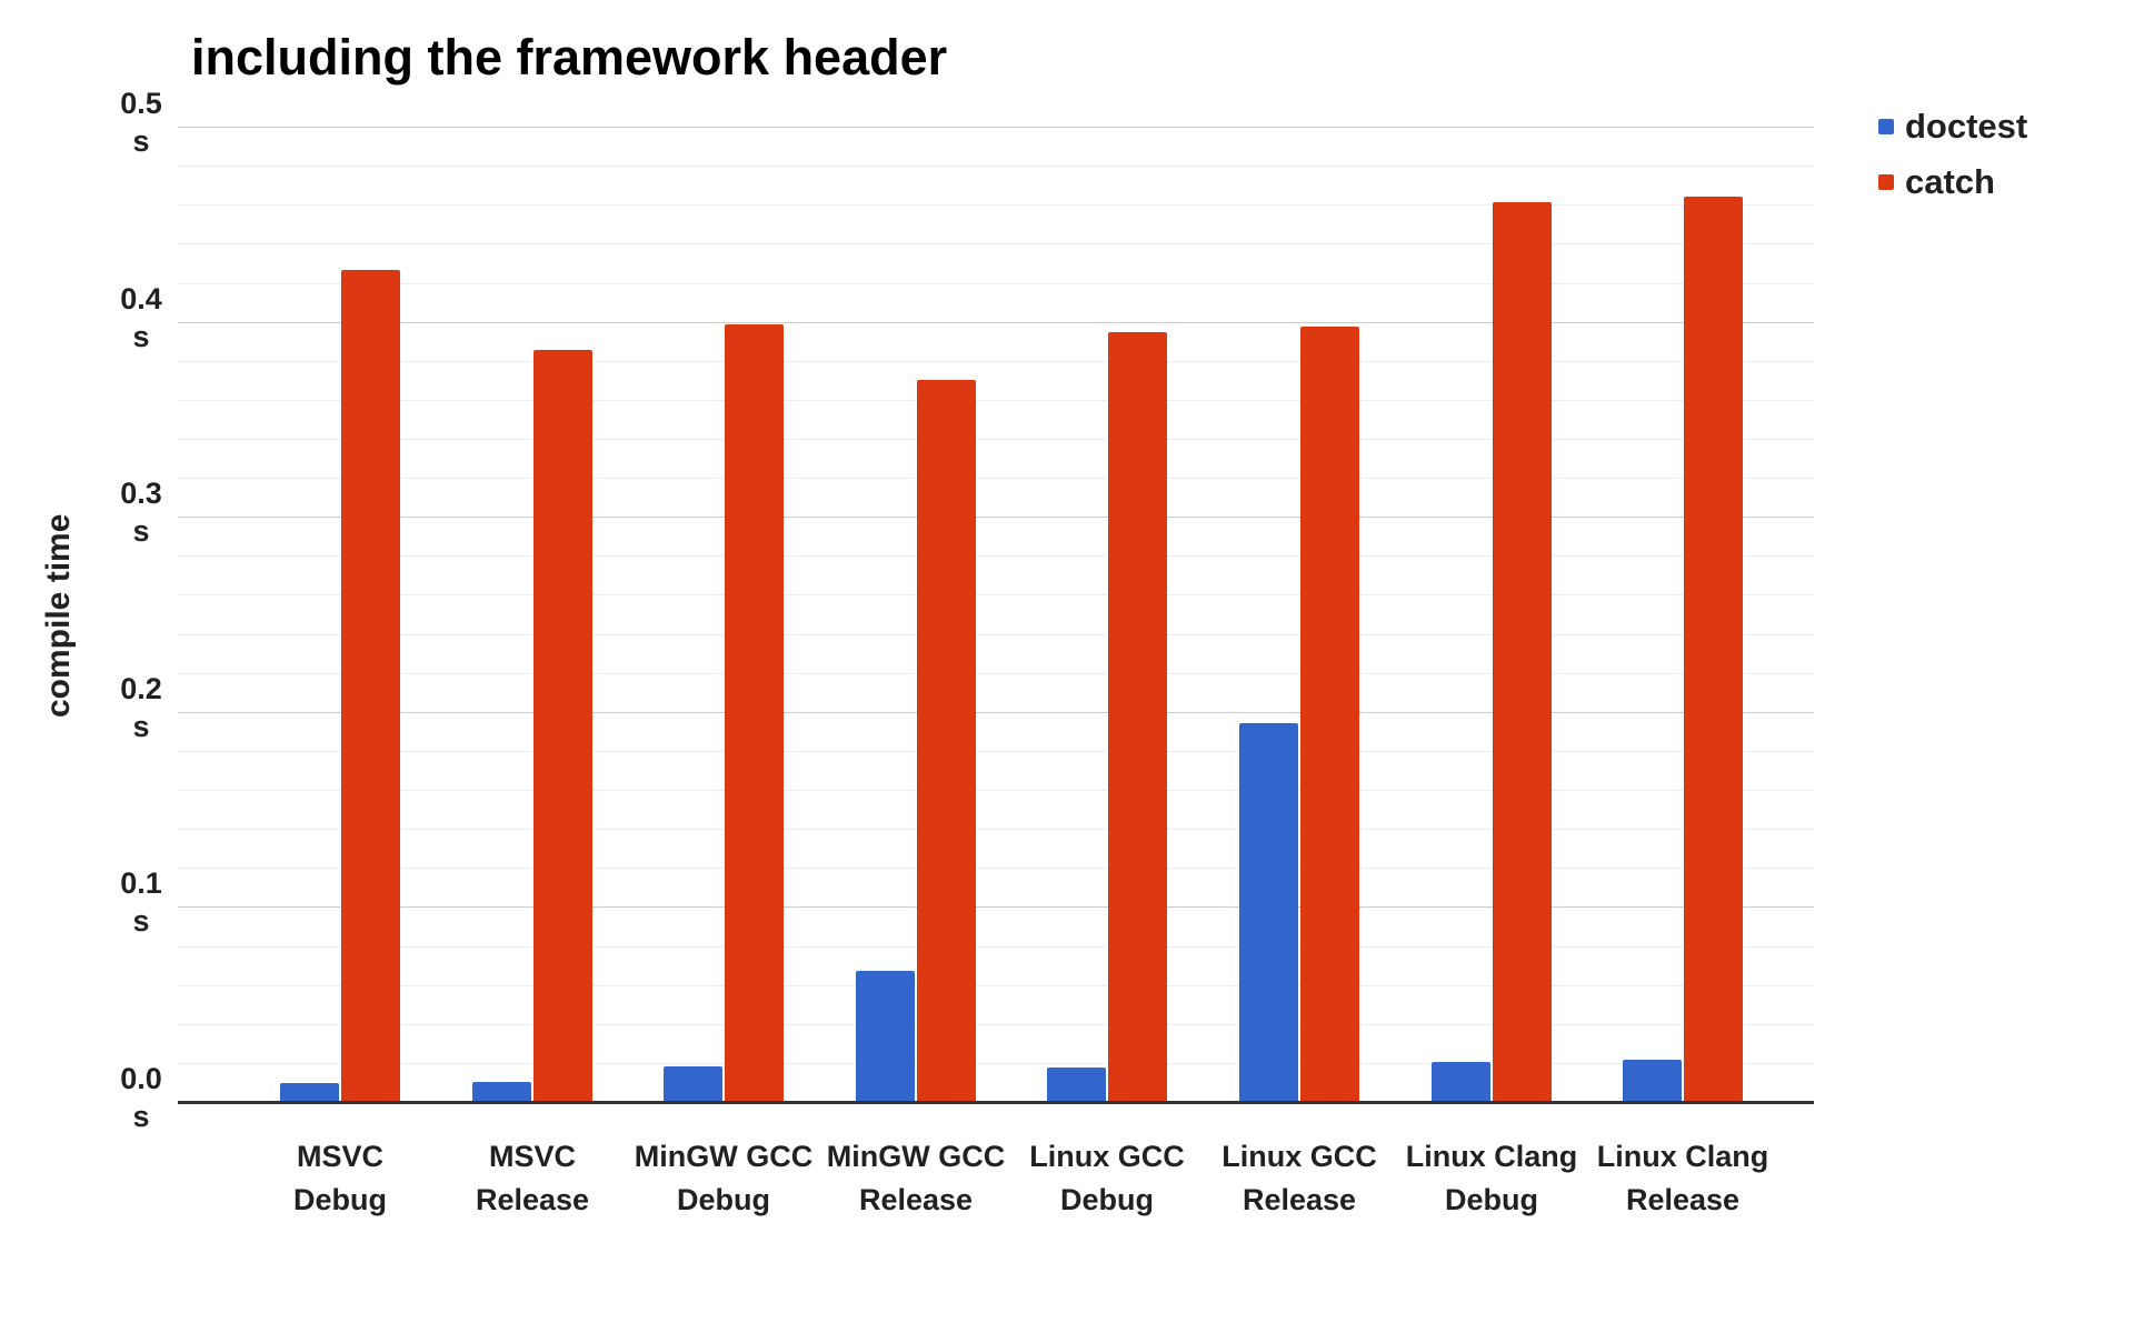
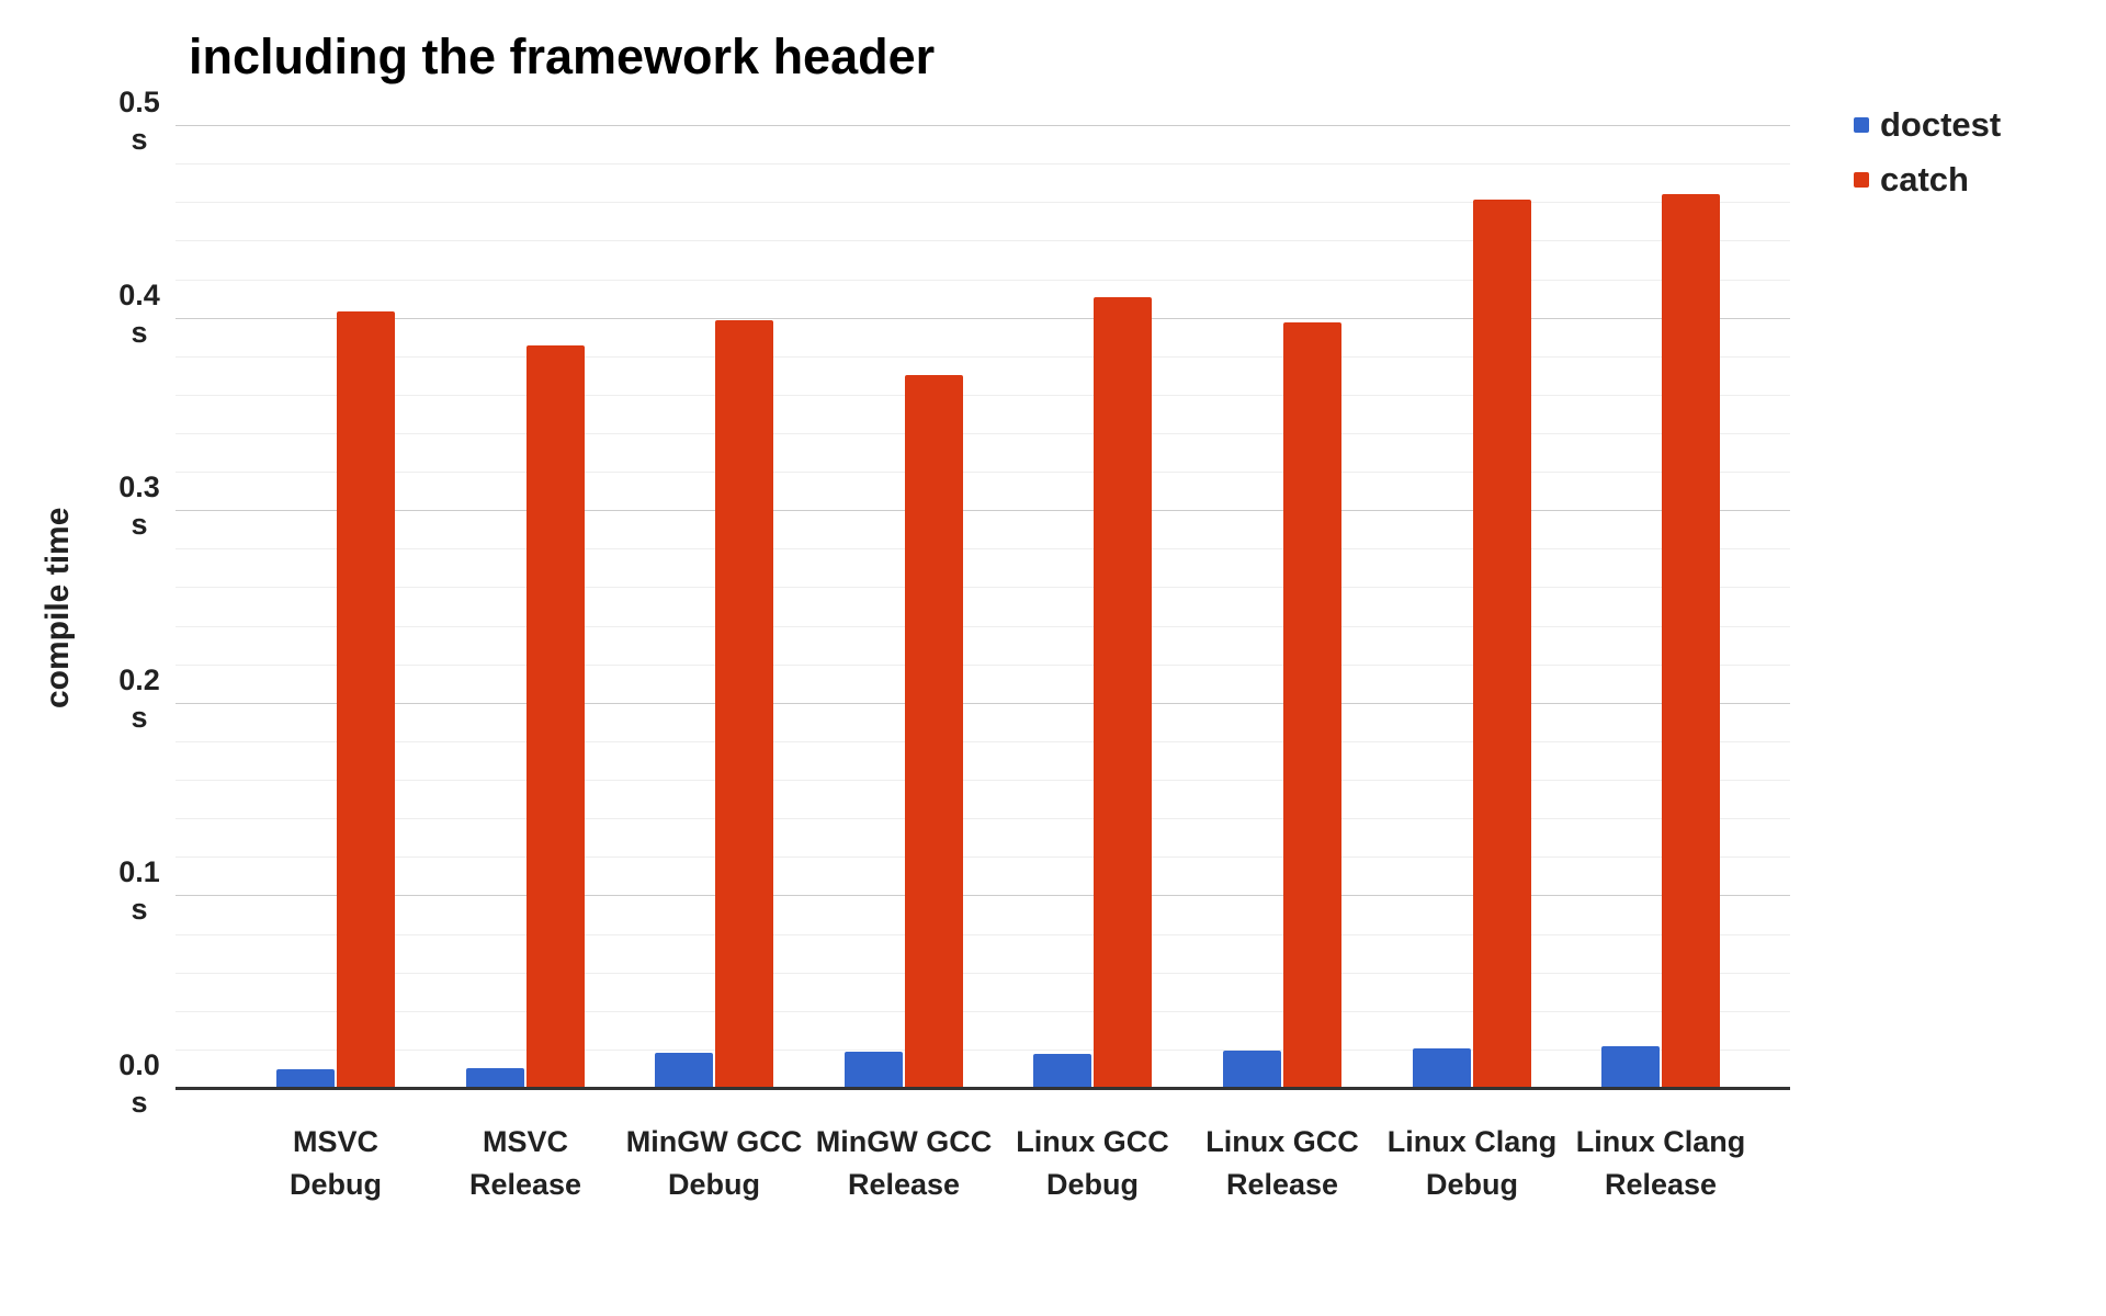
catch/MSVC Debug: 0.427 -> 0.404
doctest/MinGW GCC Release: 0.068 -> 0.019
catch/Linux GCC Debug: 0.395 -> 0.411
doctest/Linux GCC Release: 0.195 -> 0.020
